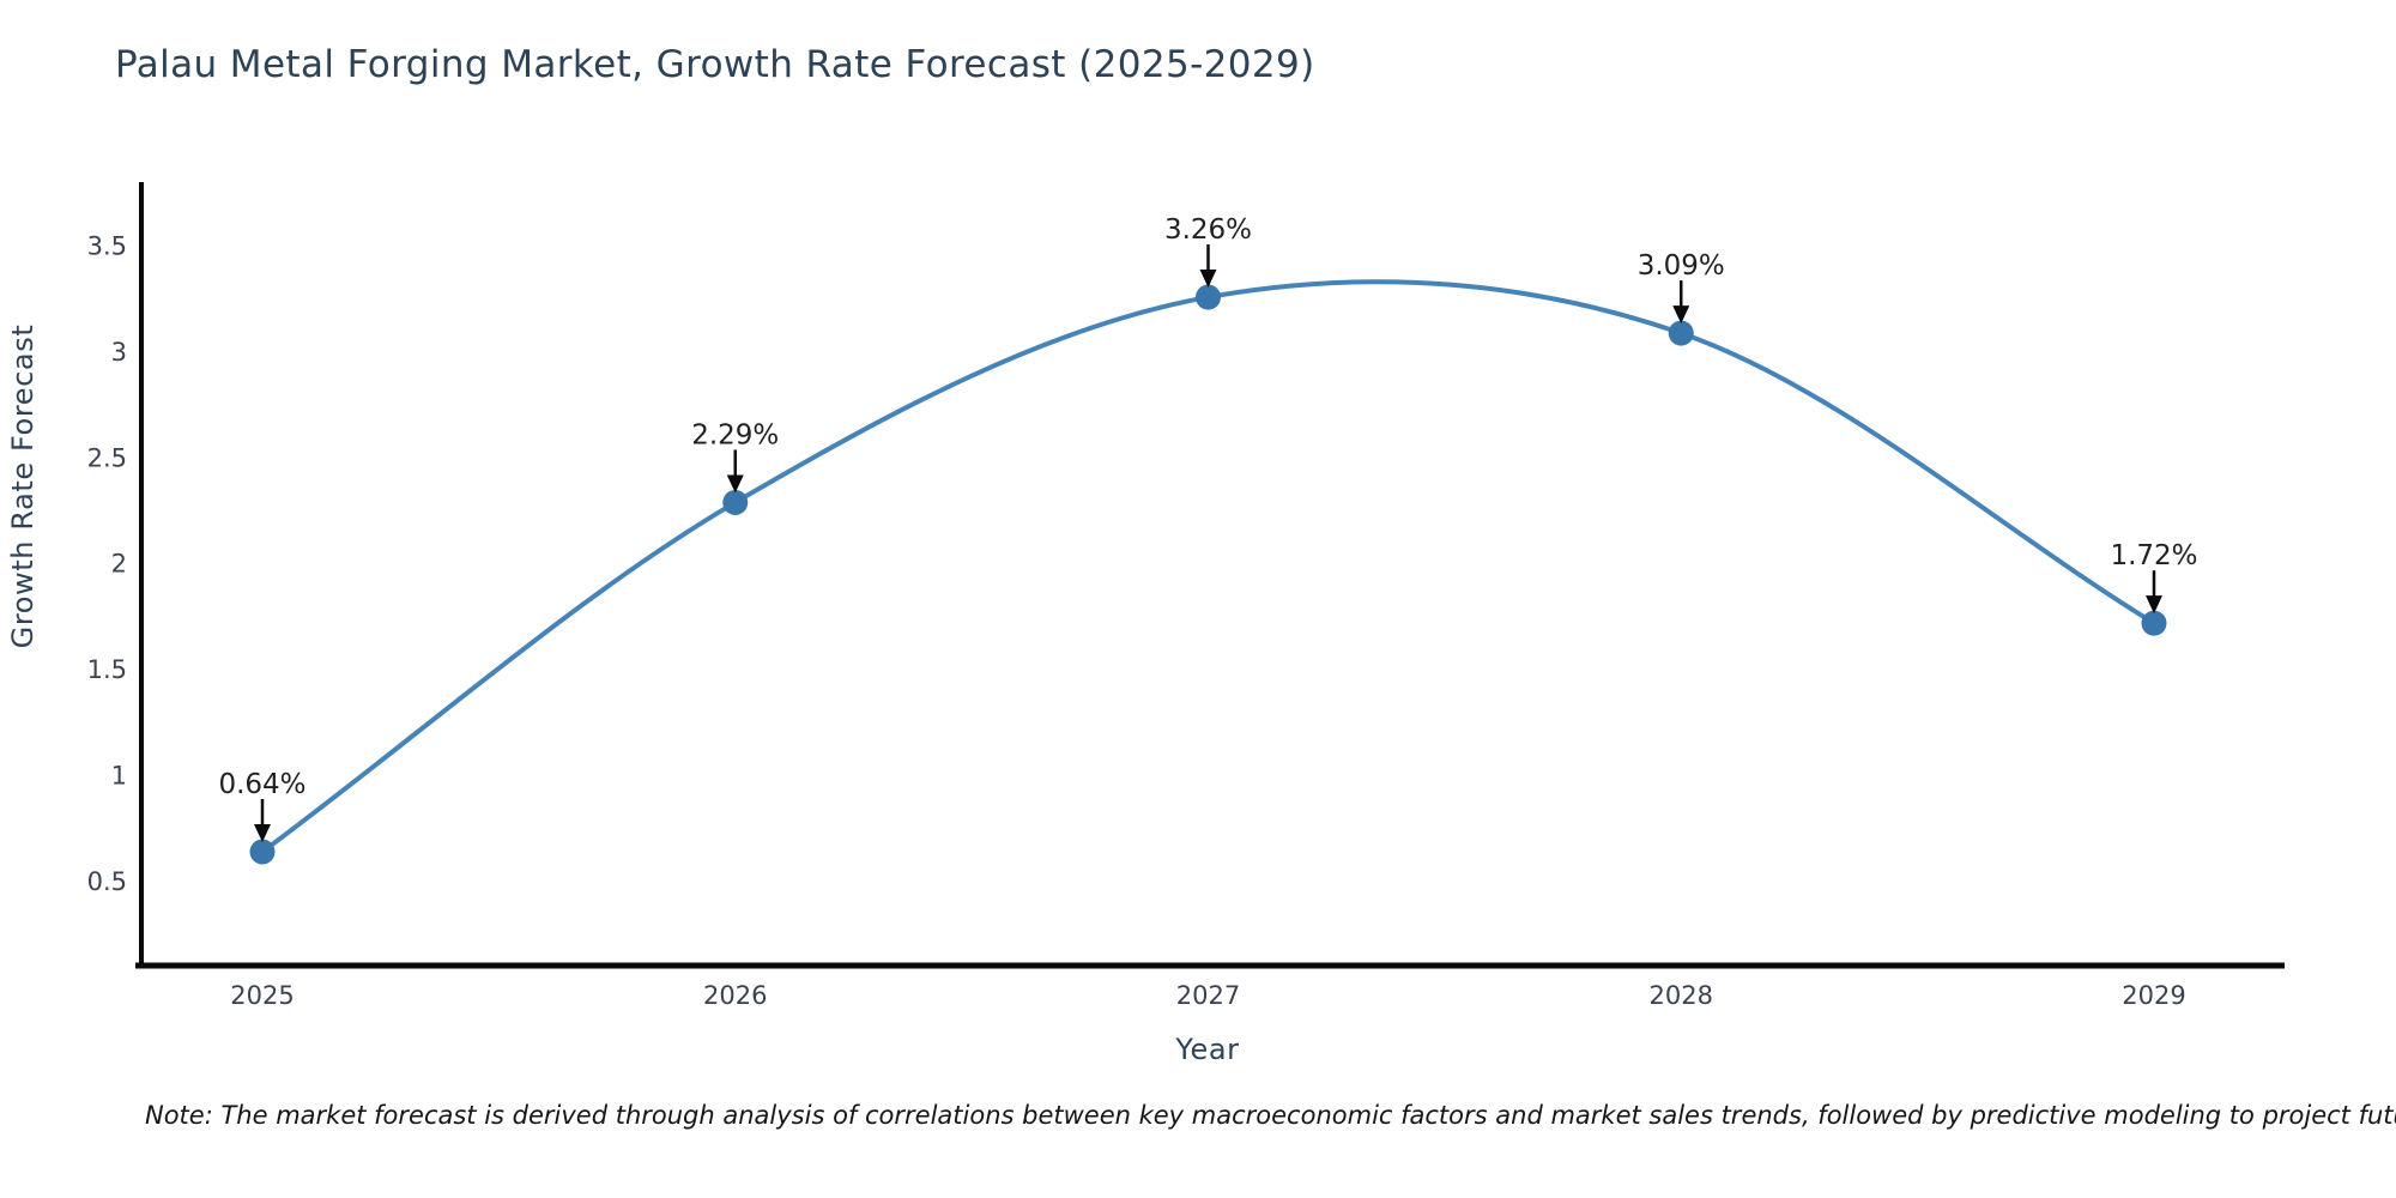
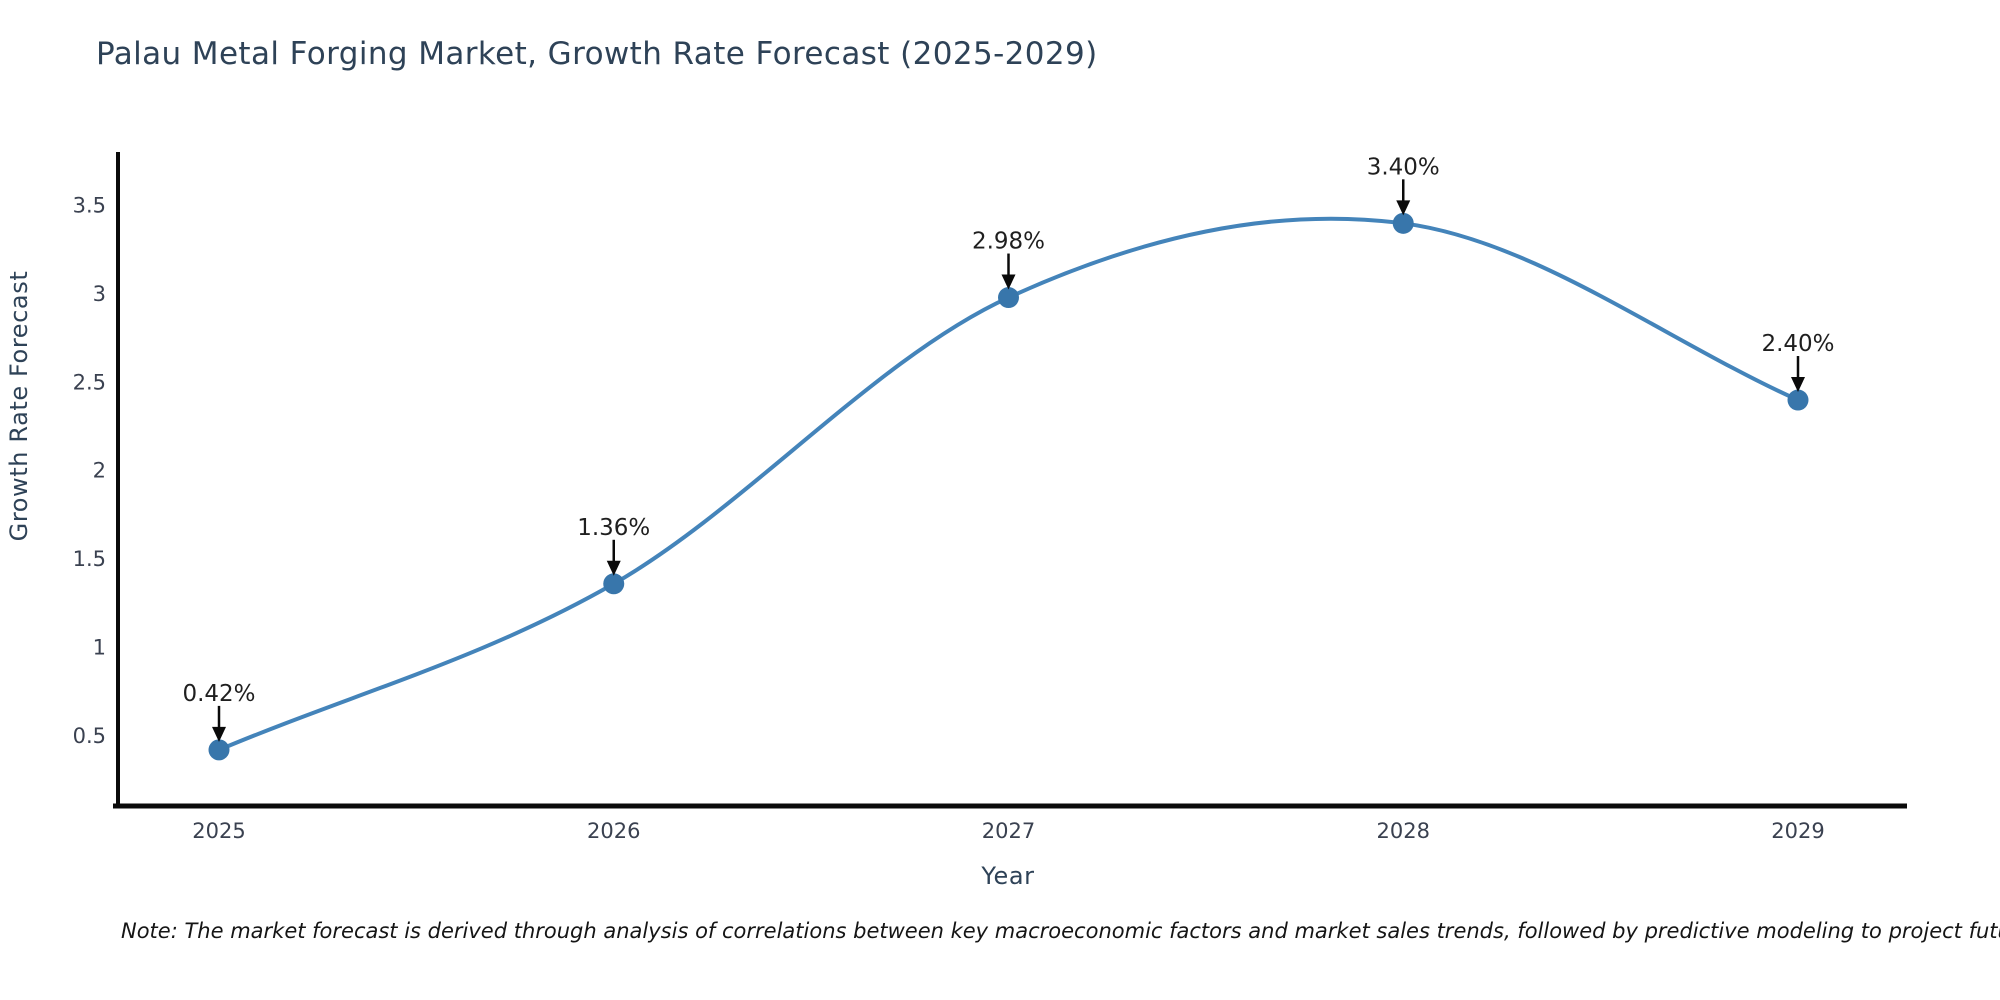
2025: 0.64% -> 0.42%
2026: 2.29% -> 1.36%
2027: 3.26% -> 2.98%
2028: 3.09% -> 3.40%
2029: 1.72% -> 2.40%
